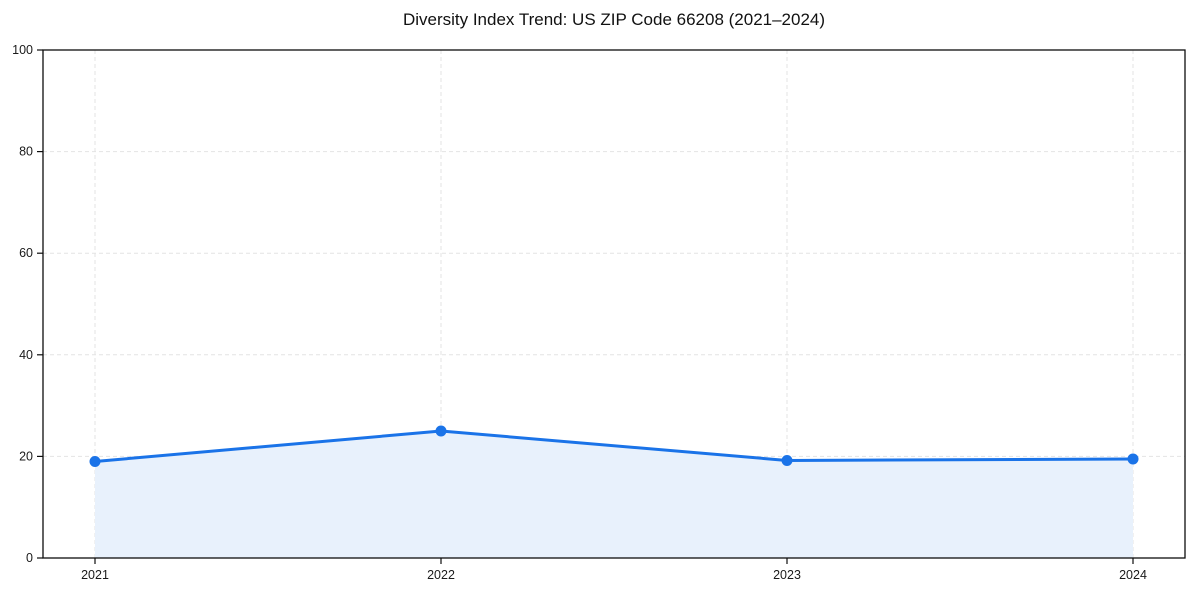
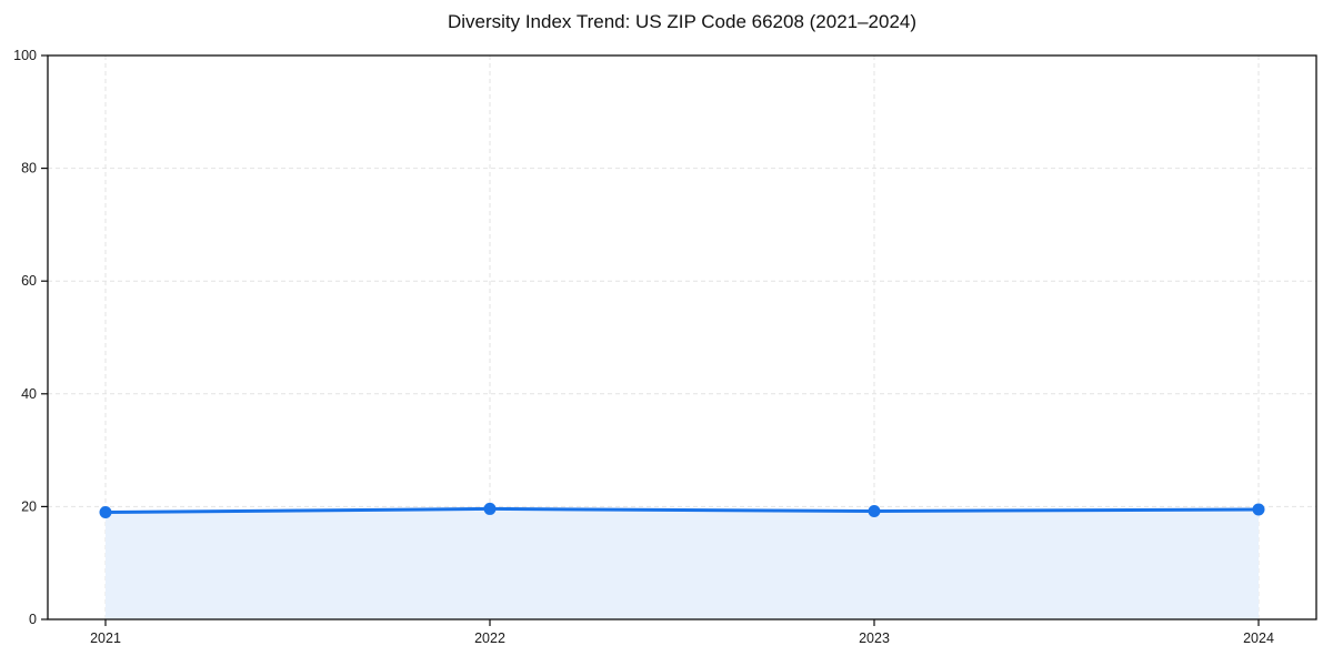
2022: 25 -> 20
